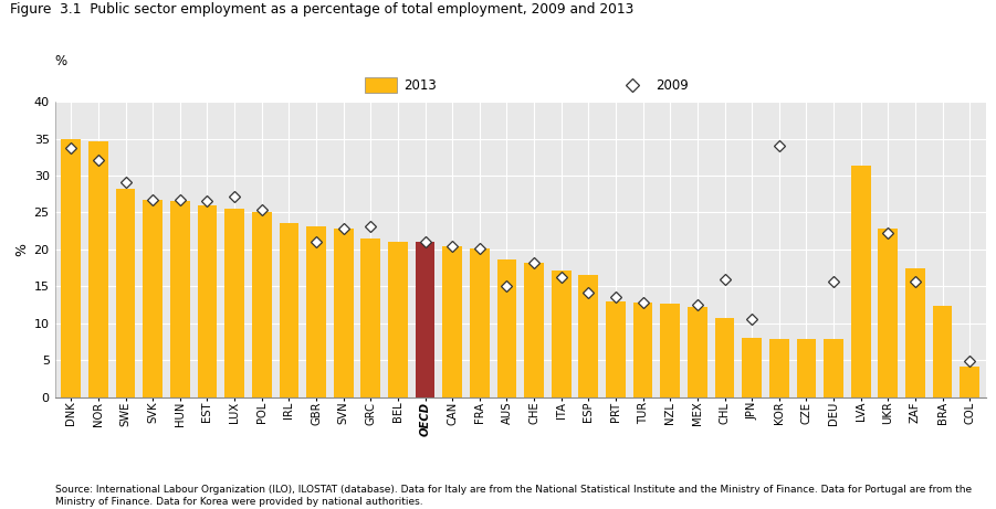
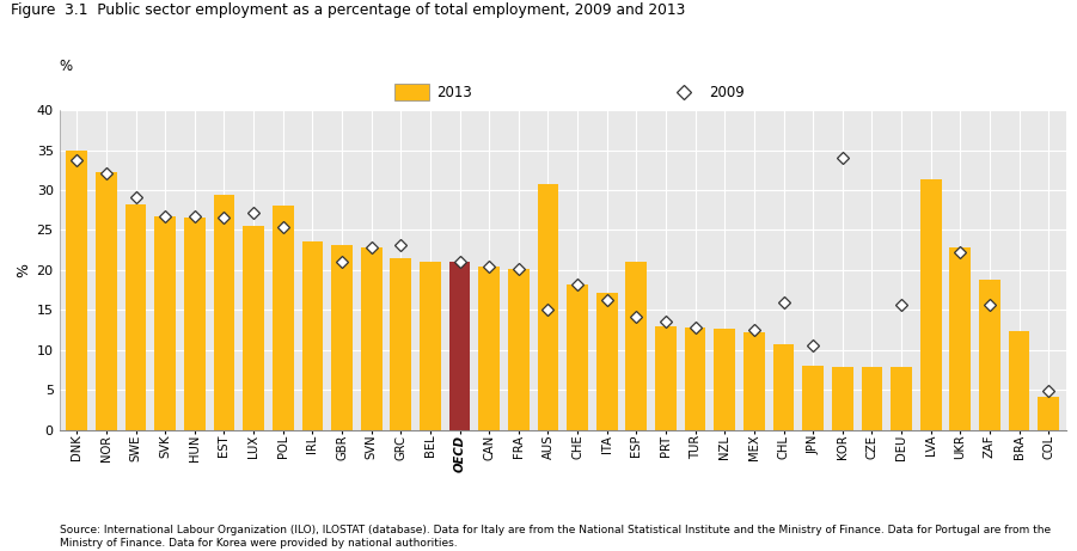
NOR: 34.7 -> 32.2
EST: 26.0 -> 29.4
POL: 25.0 -> 28.0
AUS: 18.6 -> 30.8
ESP: 16.5 -> 21.0
ZAF: 17.5 -> 18.8
